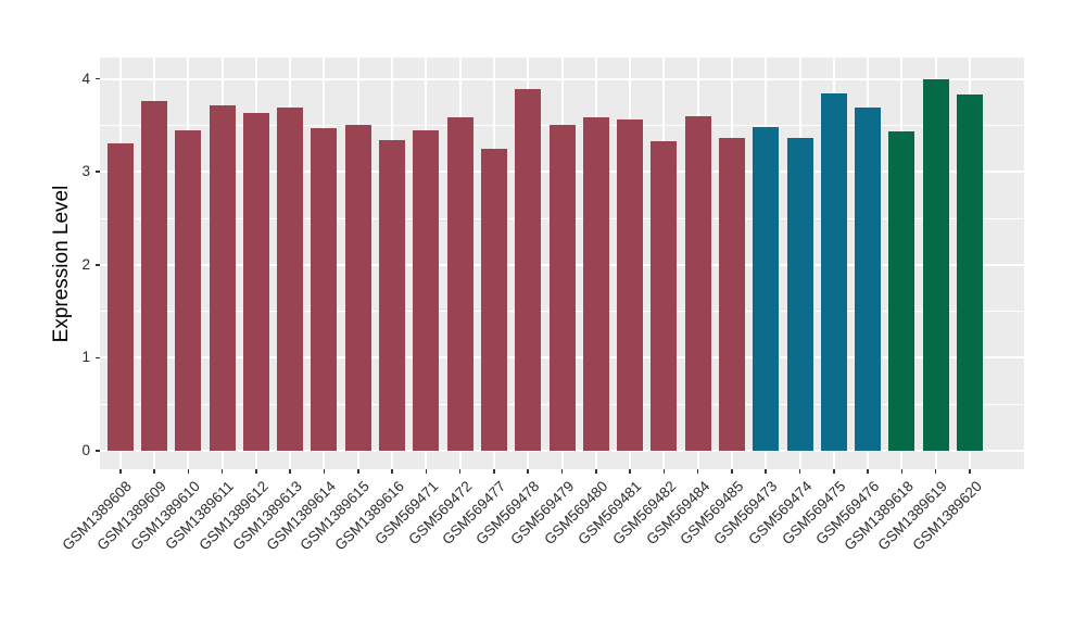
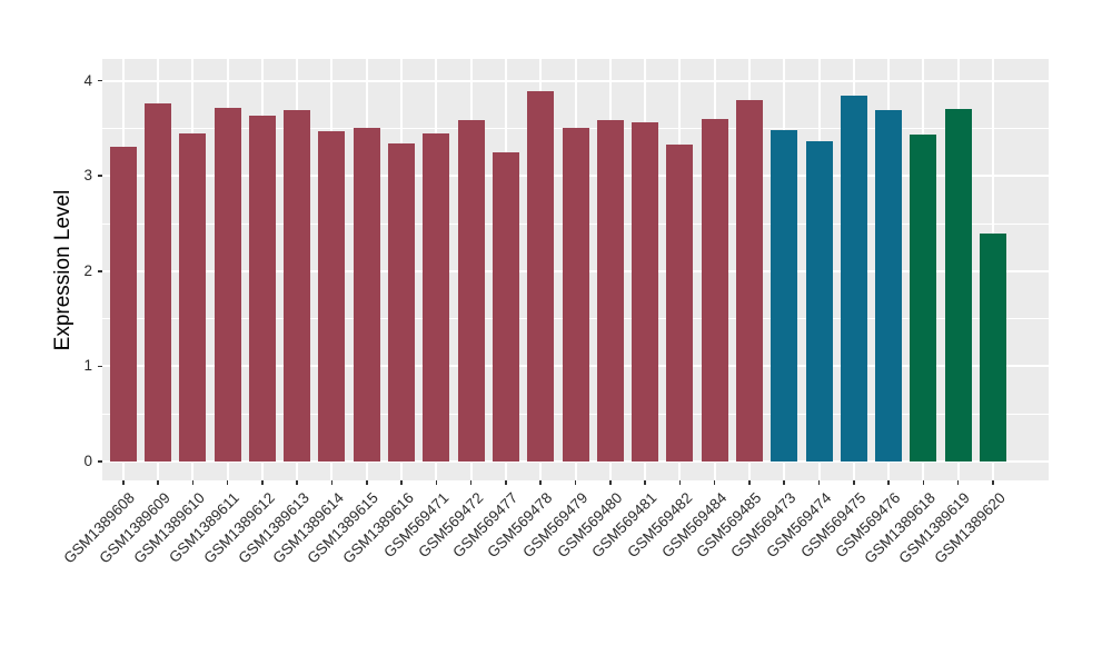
GSM569485: 3.4 -> 3.8
GSM1389619: 4.0 -> 3.7
GSM1389620: 3.8 -> 2.4
